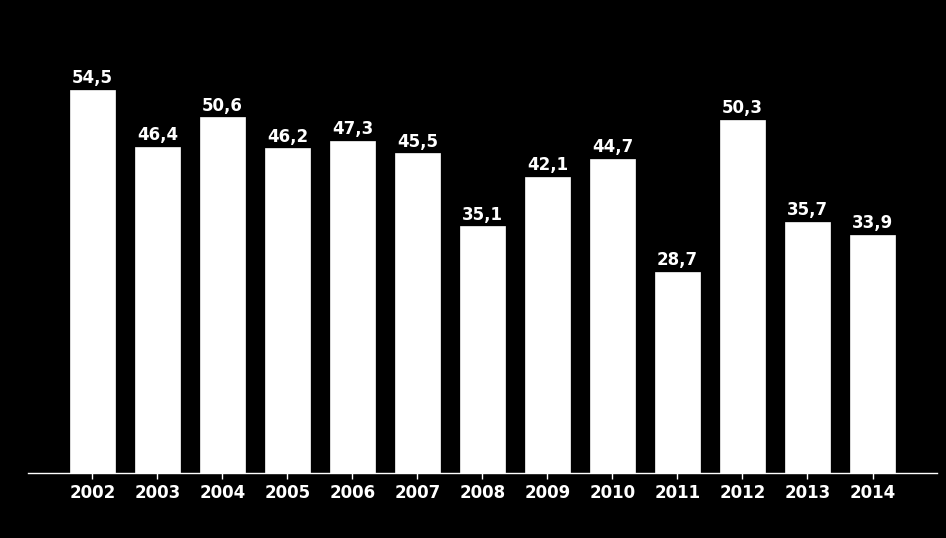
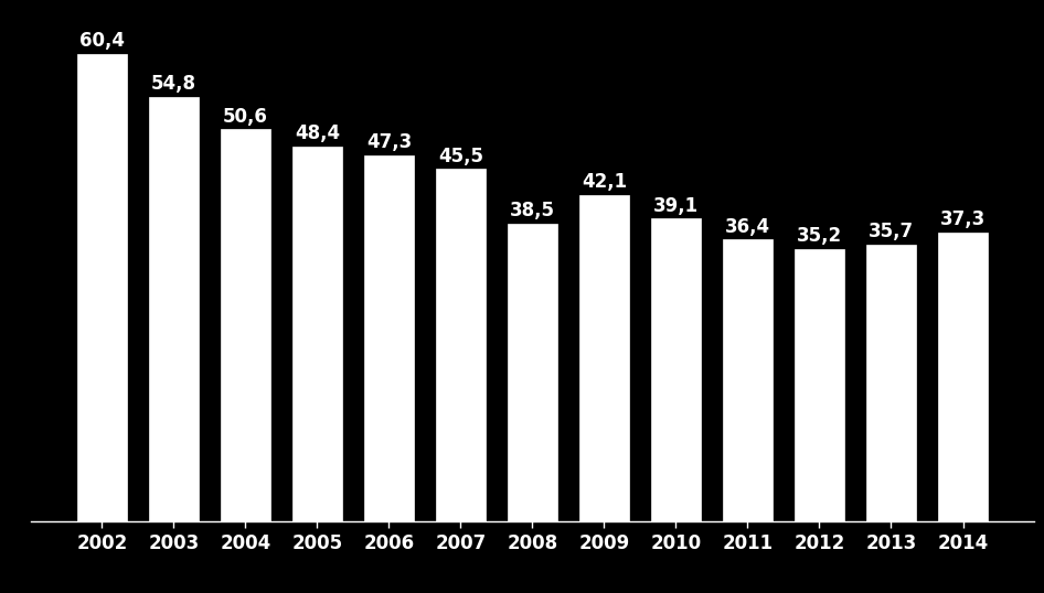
2002: 54,5 -> 60,4
2003: 46,4 -> 54,8
2005: 46,2 -> 48,4
2008: 35,1 -> 38,5
2010: 44,7 -> 39,1
2011: 28,7 -> 36,4
2012: 50,3 -> 35,2
2014: 33,9 -> 37,3
